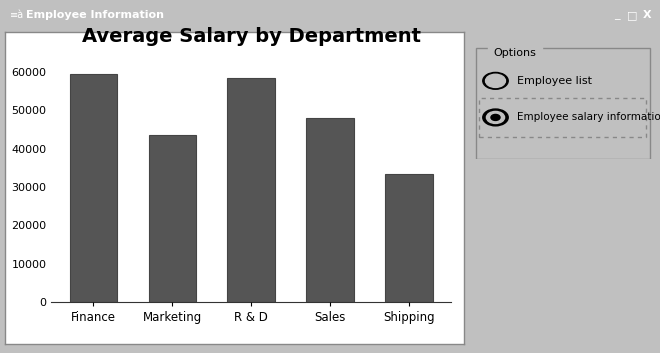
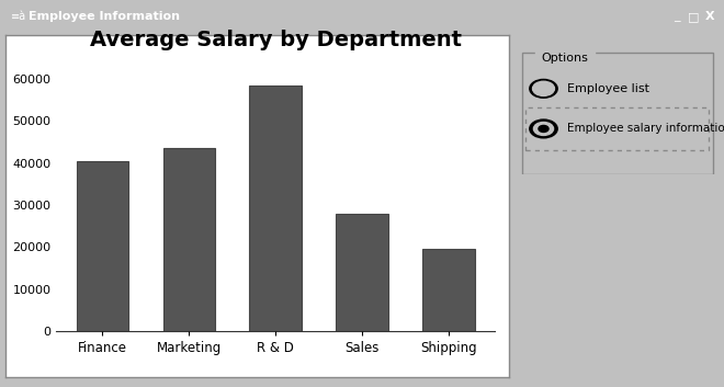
Finance: 59500 -> 40500
Sales: 48000 -> 28000
Shipping: 33500 -> 19500
